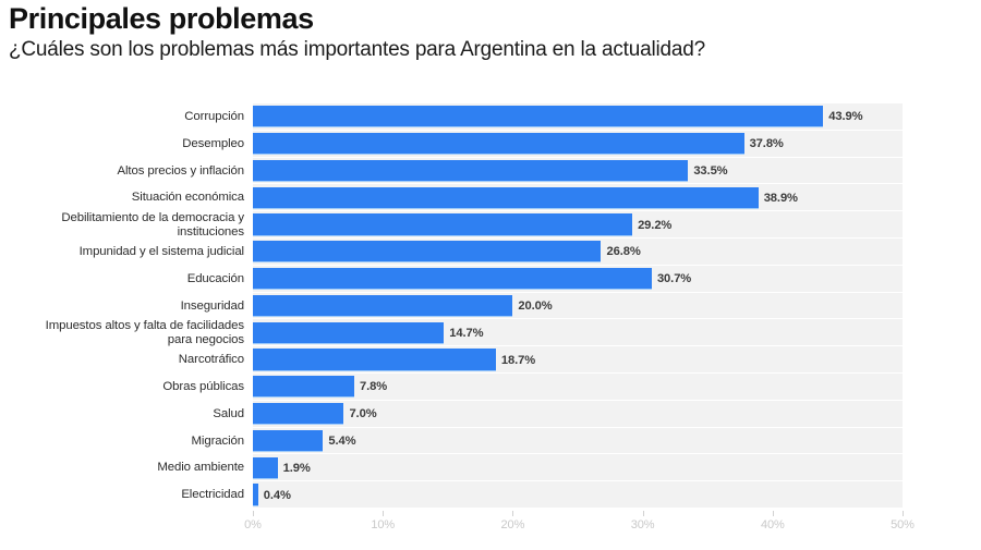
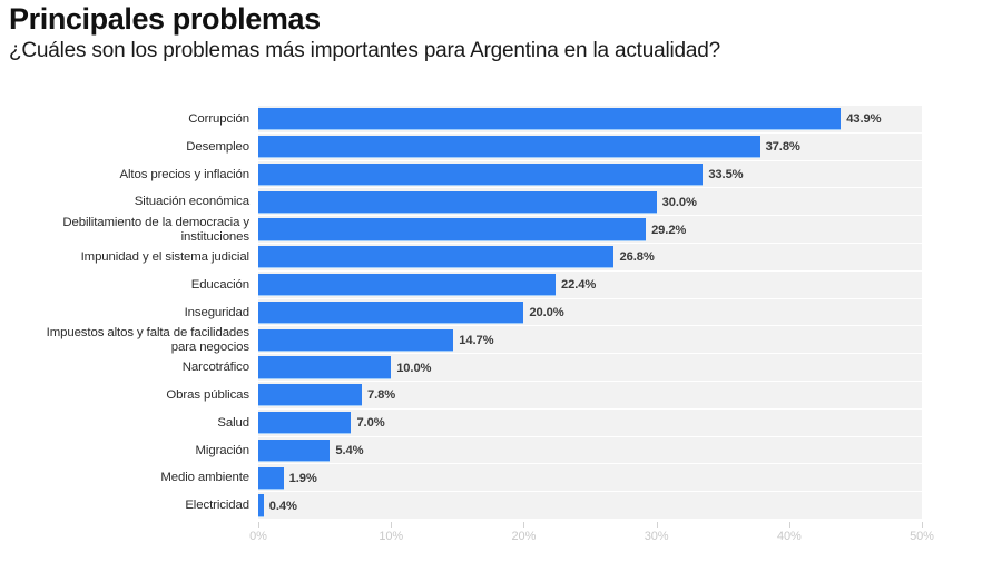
Situación económica: 38.9% -> 30.0%
Educación: 30.7% -> 22.4%
Narcotráfico: 18.7% -> 10.0%
